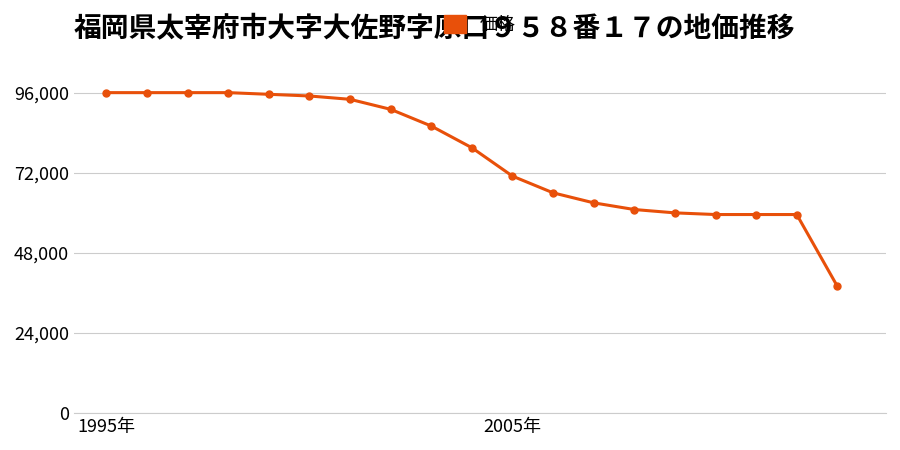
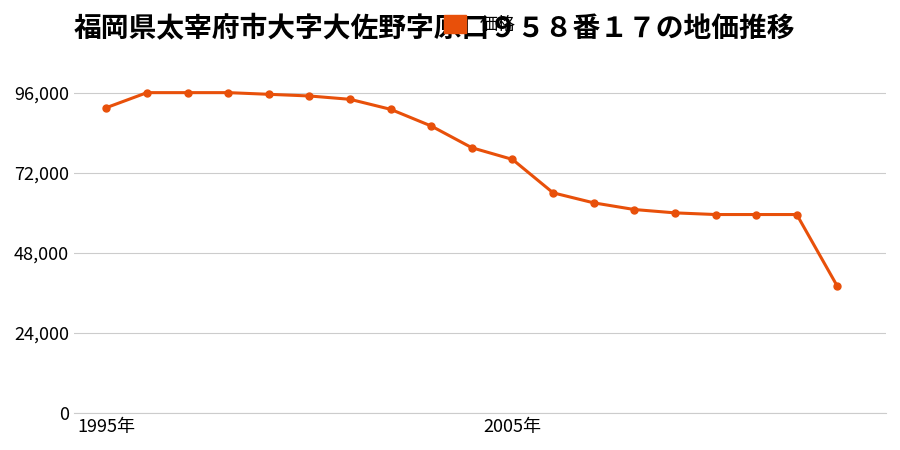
1995年: 96,000 -> 91,500
2005年: 71,000 -> 76,000
